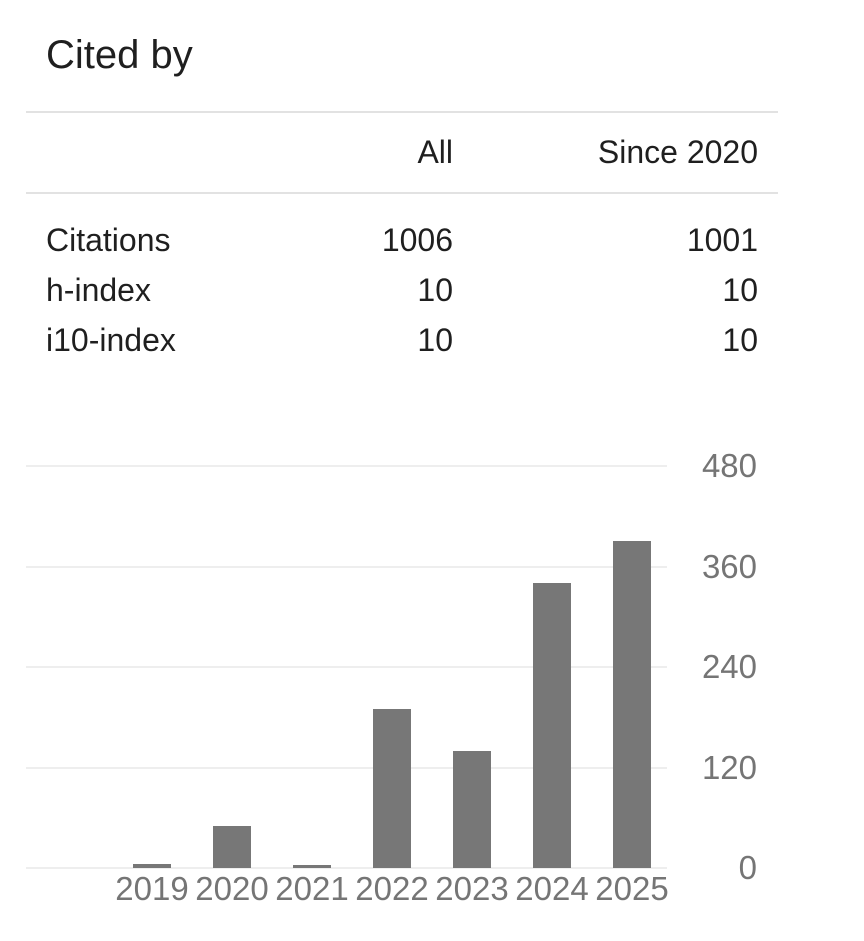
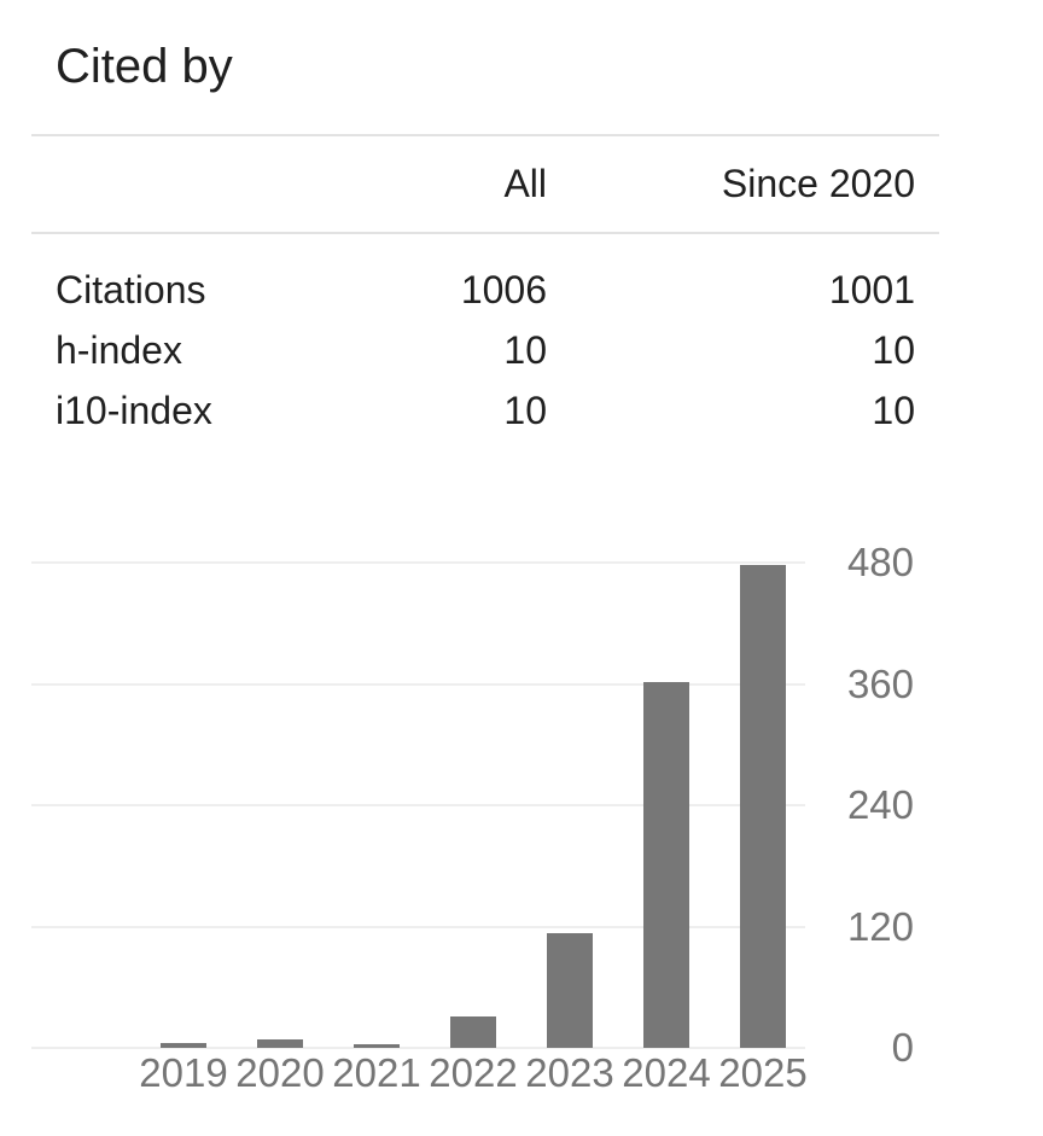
2020: 50 -> 10
2022: 190 -> 30
2023: 140 -> 110
2024: 340 -> 360
2025: 390 -> 480
